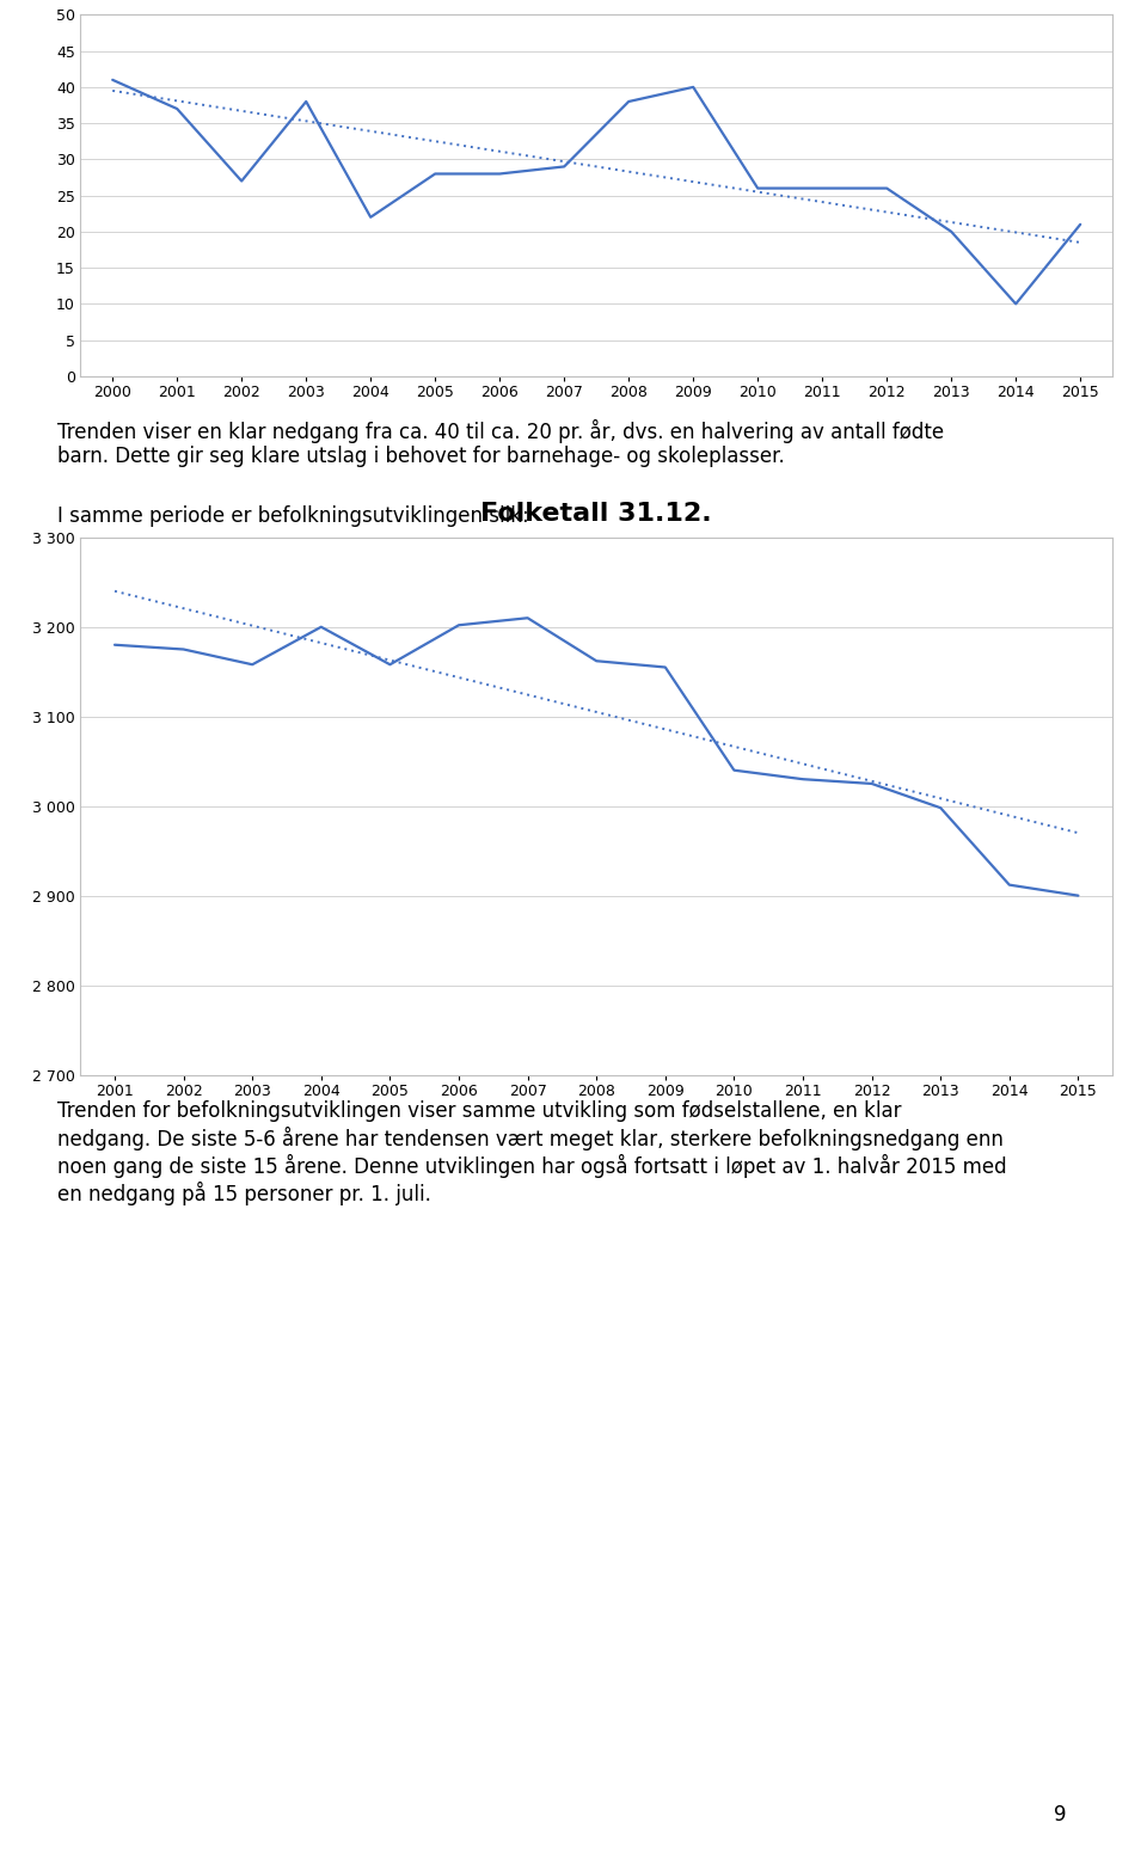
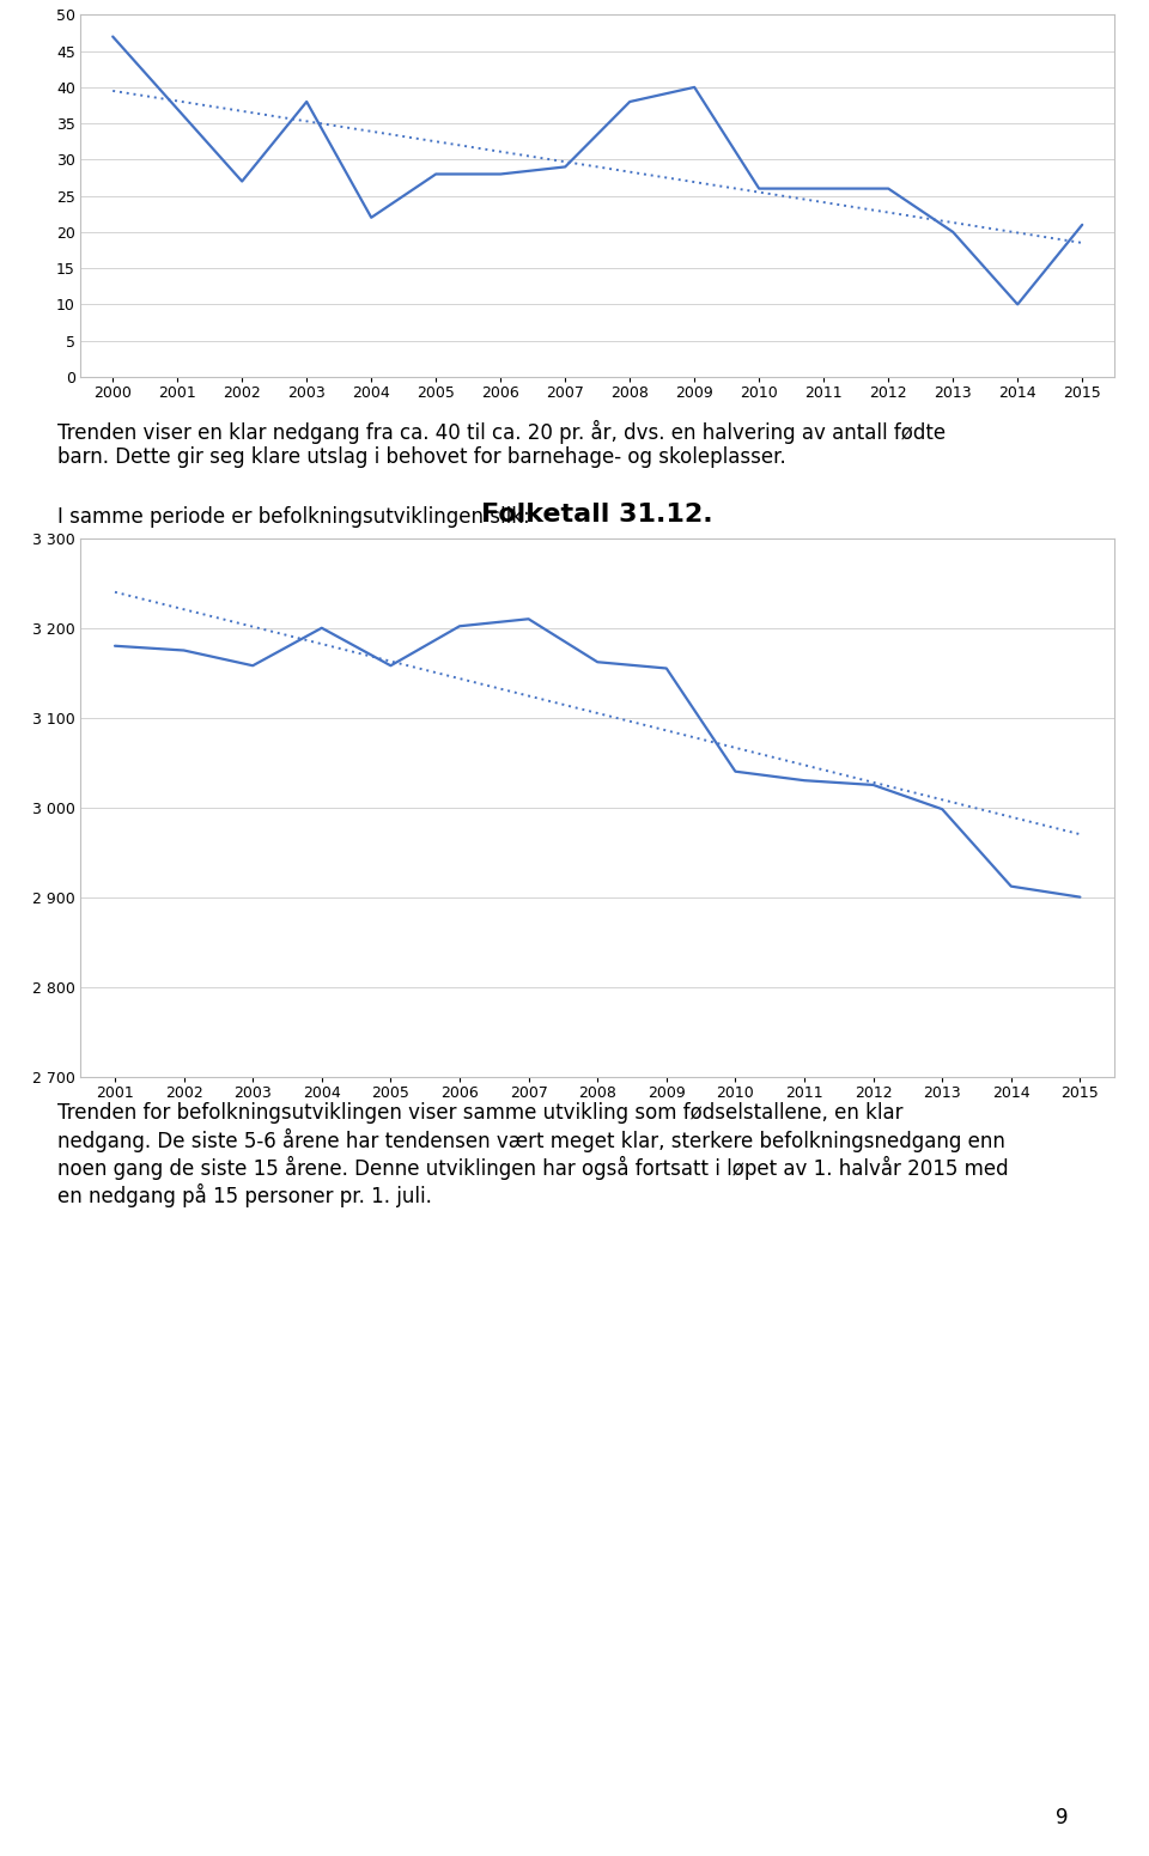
2000: 41 -> 47
